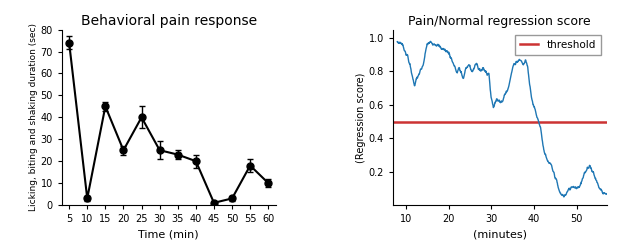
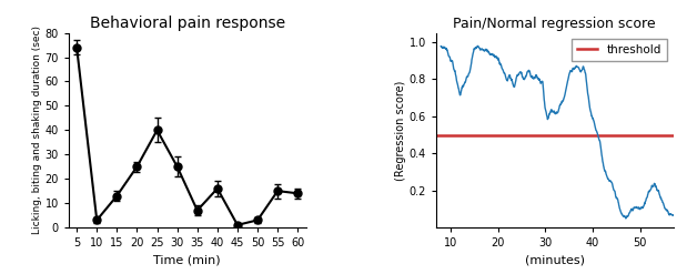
Behavioral pain response/15: 45 -> 13
Behavioral pain response/35: 23 -> 7
Behavioral pain response/40: 20 -> 16
Behavioral pain response/55: 18 -> 15
Behavioral pain response/60: 10 -> 14
